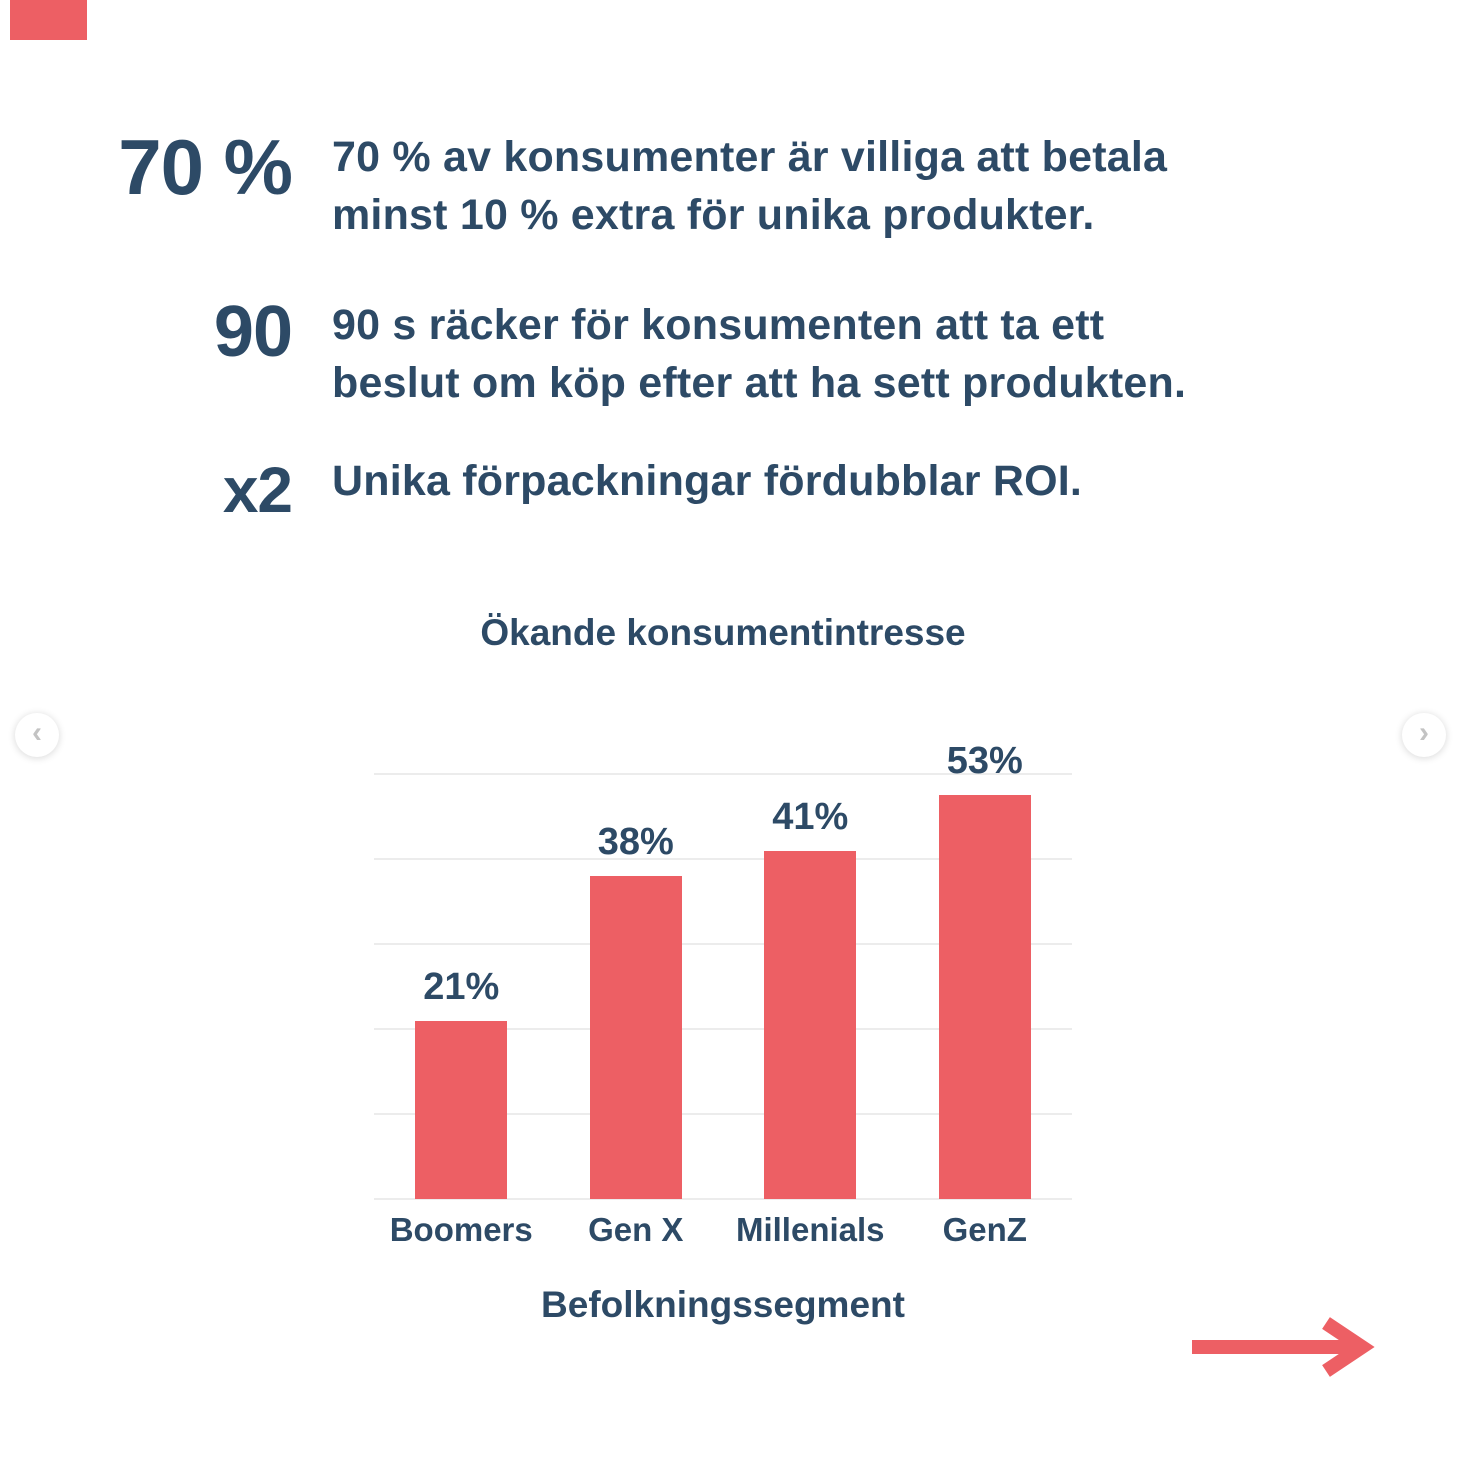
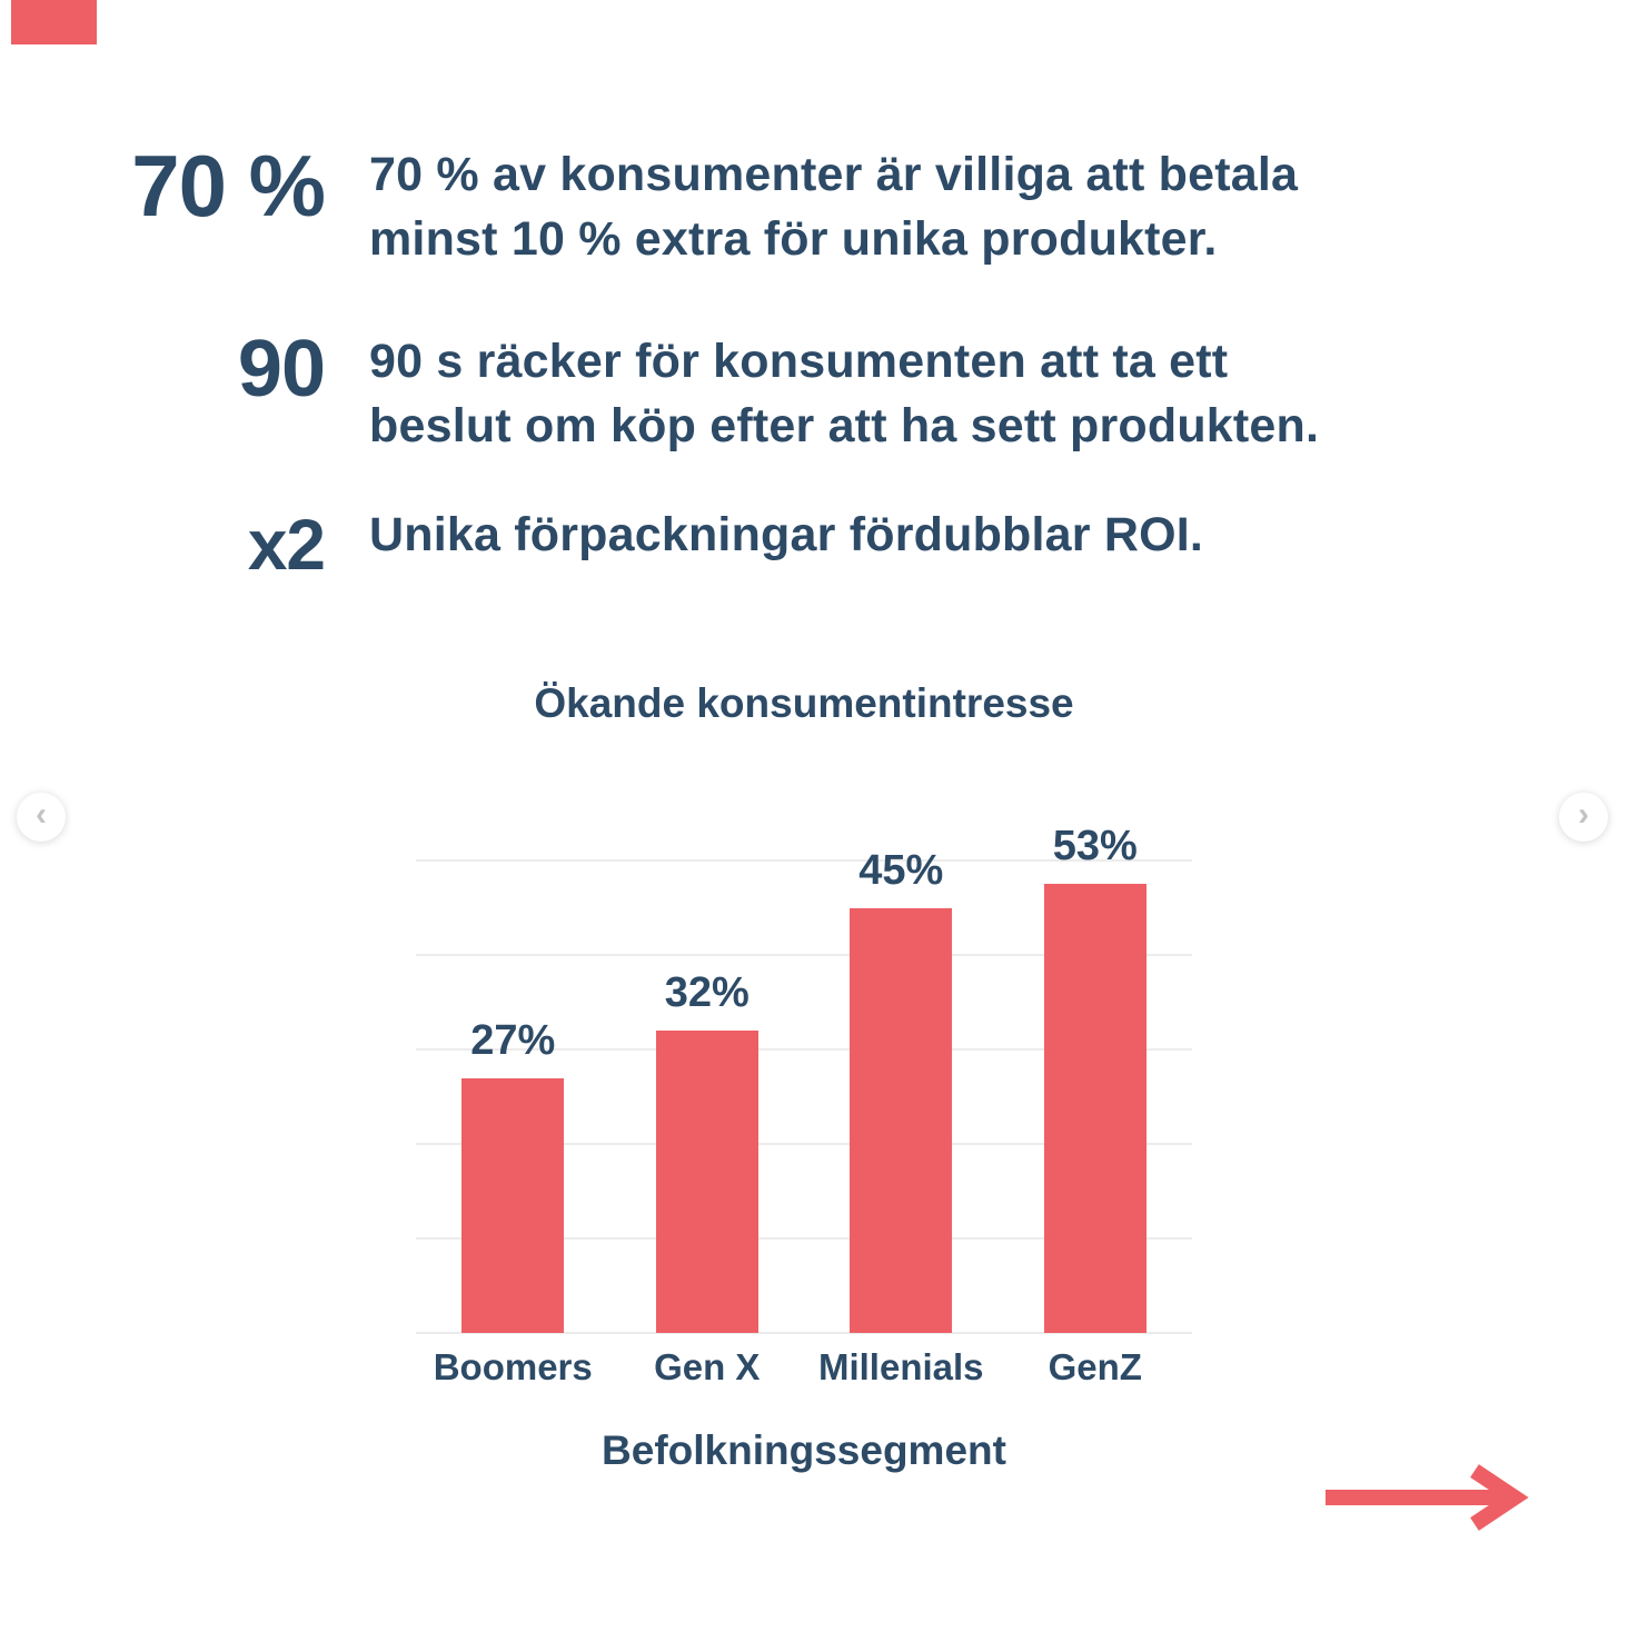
Boomers: 21% -> 27%
Gen X: 38% -> 32%
Millenials: 41% -> 45%
